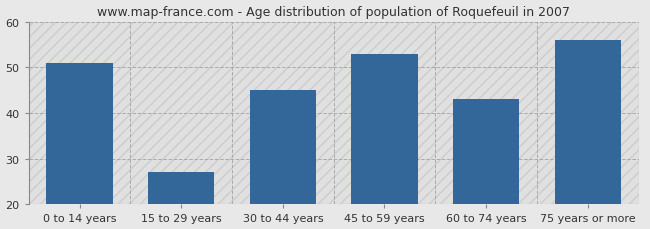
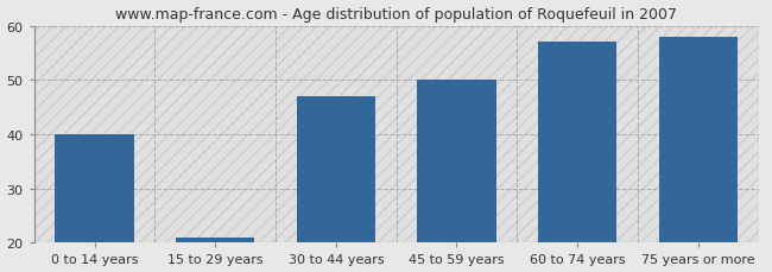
0 to 14 years: 51 -> 40
15 to 29 years: 27 -> 21
30 to 44 years: 45 -> 47
45 to 59 years: 53 -> 50
60 to 74 years: 43 -> 57
75 years or more: 56 -> 58
